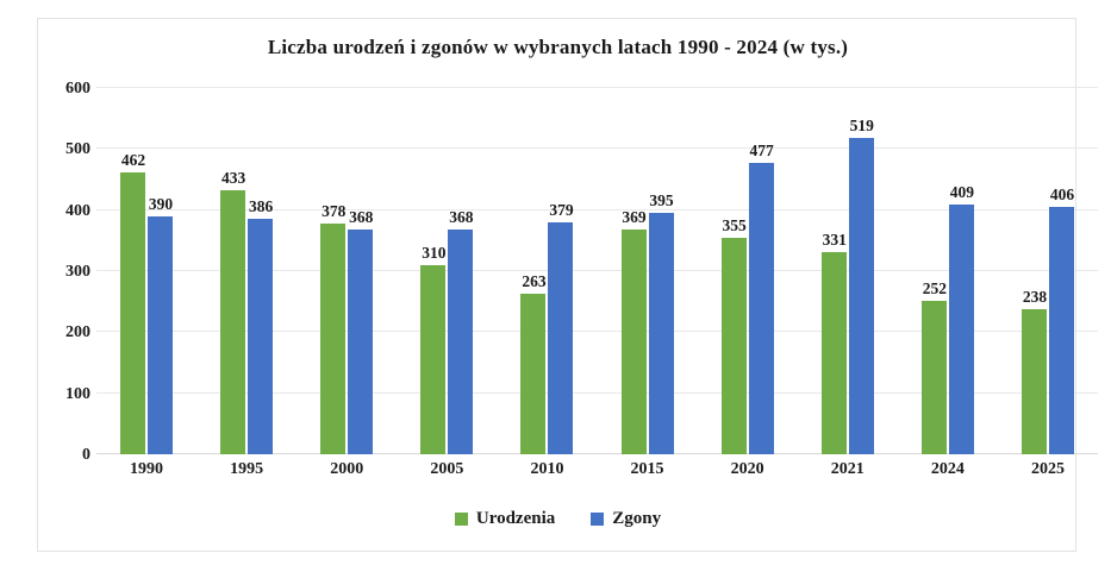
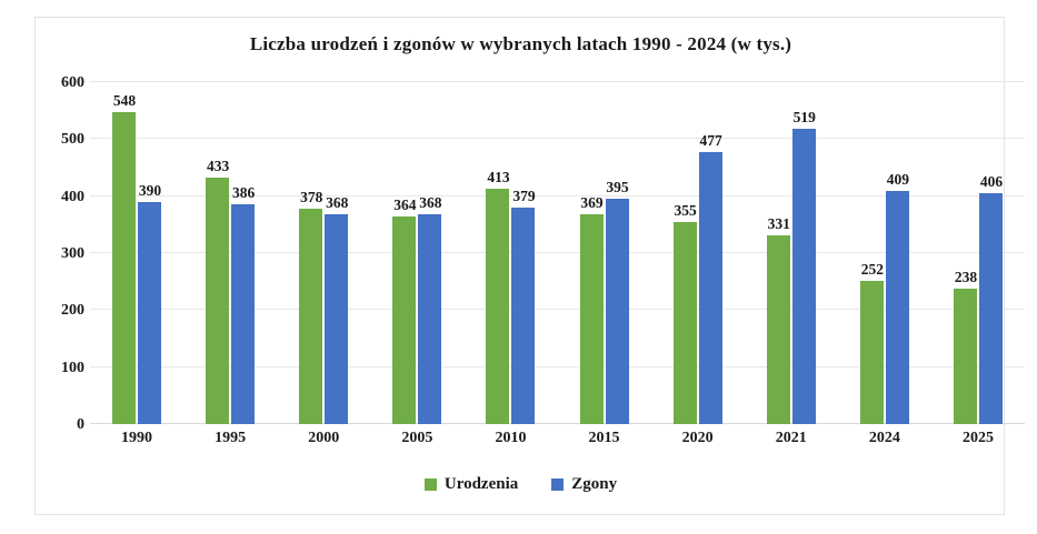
Urodzenia/1990: 462 -> 548
Urodzenia/2005: 310 -> 364
Urodzenia/2010: 263 -> 413
